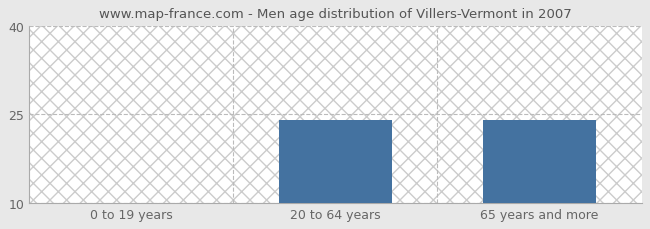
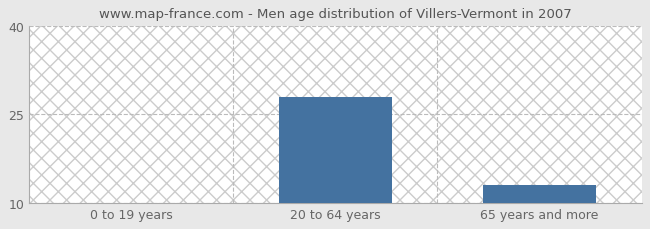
20 to 64 years: 24 -> 28
65 years and more: 24 -> 13
